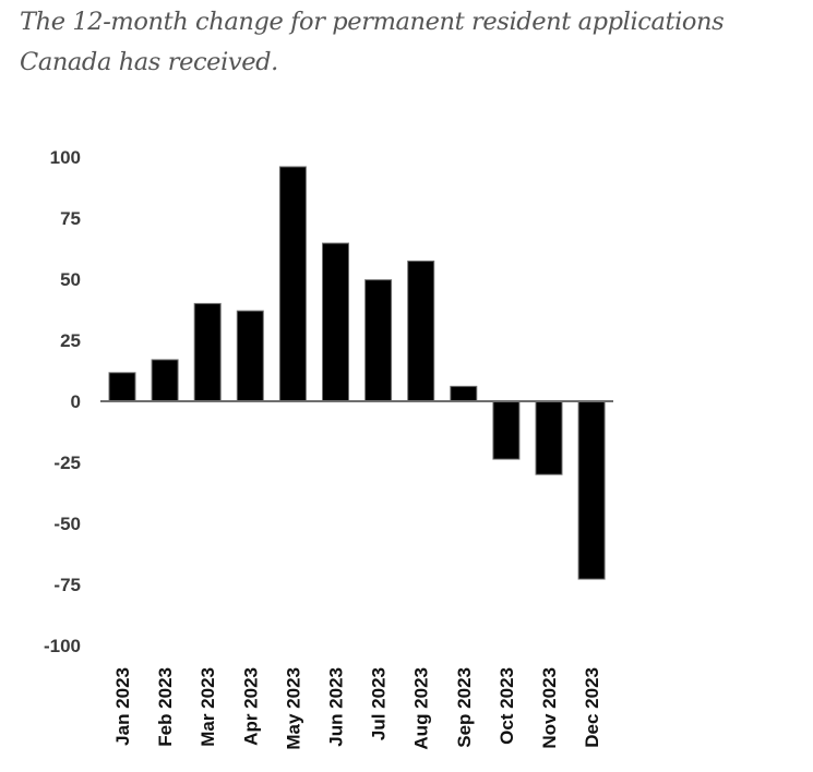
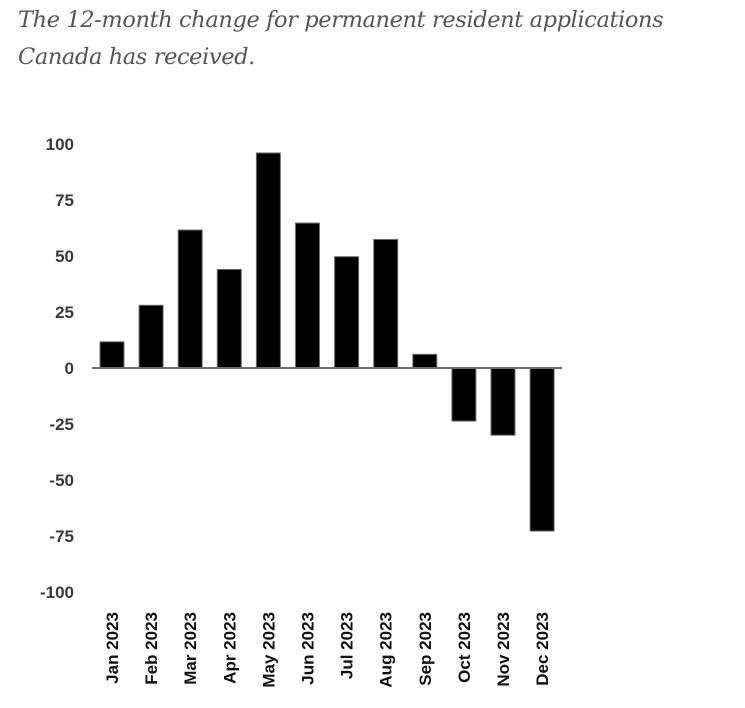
Feb 2023: 17 -> 28
Mar 2023: 40 -> 62
Apr 2023: 37 -> 44
